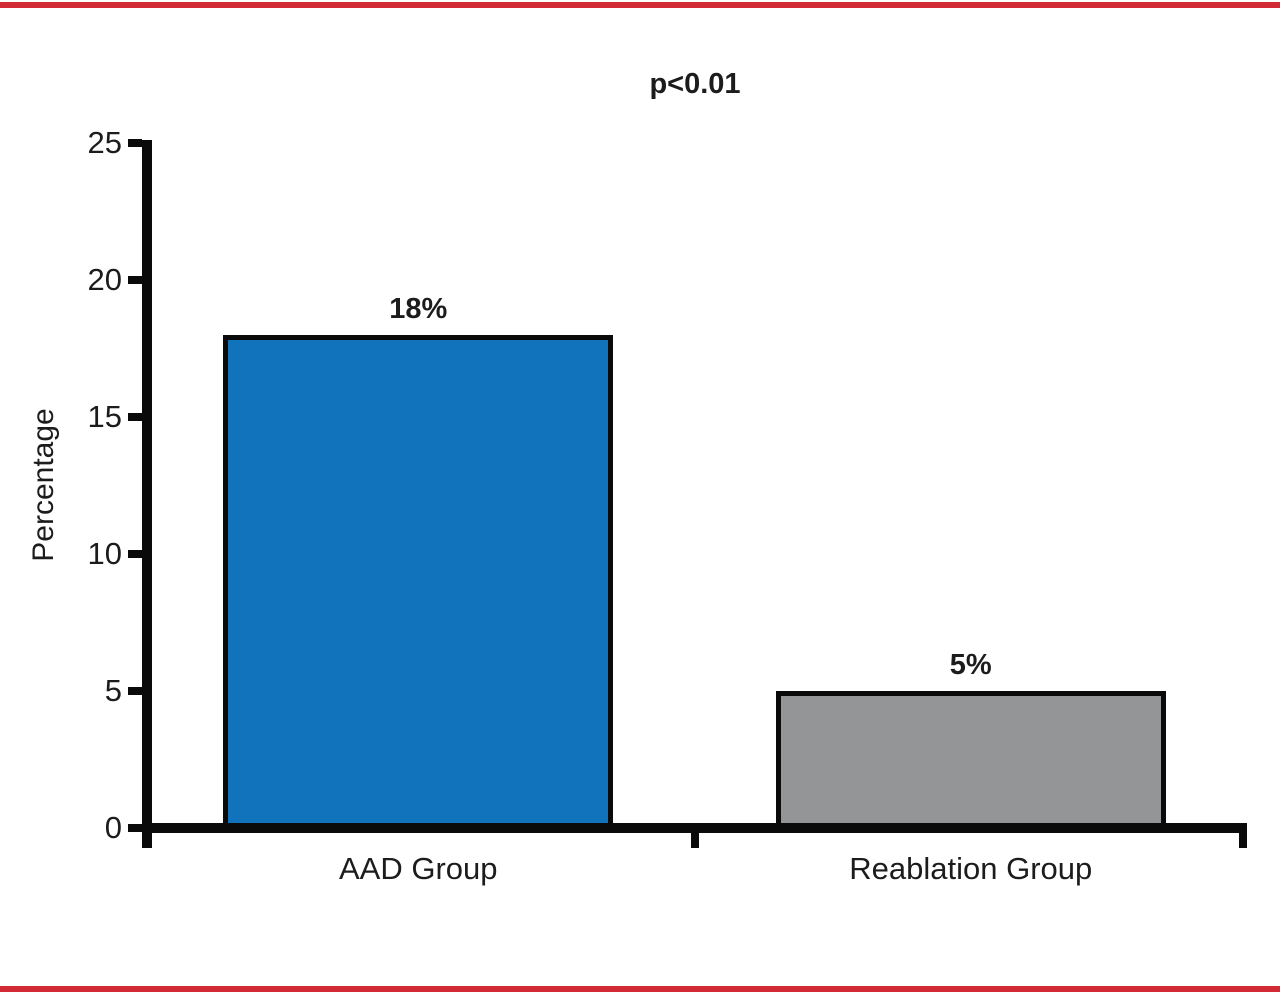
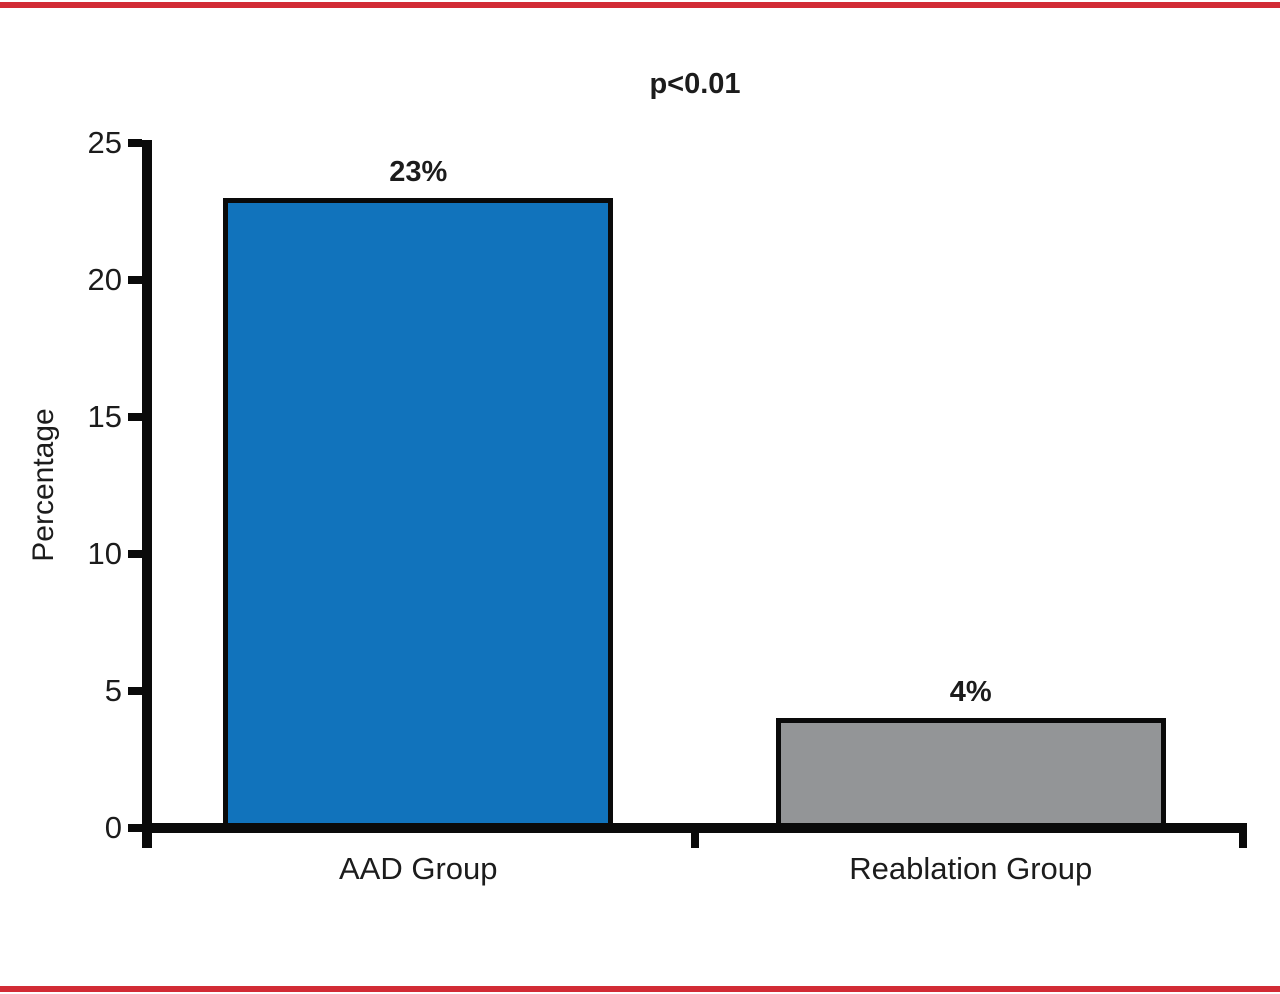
AAD Group: 18% -> 23%
Reablation Group: 5% -> 4%
